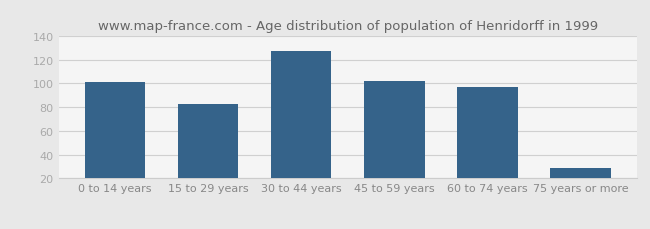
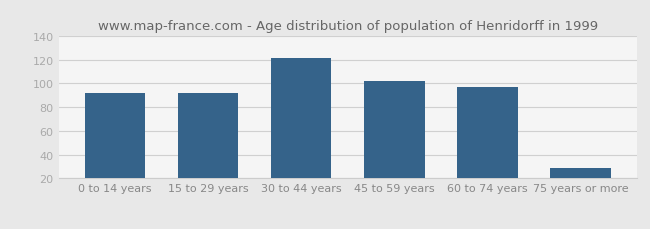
0 to 14 years: 101 -> 92
15 to 29 years: 83 -> 92
30 to 44 years: 127 -> 121
